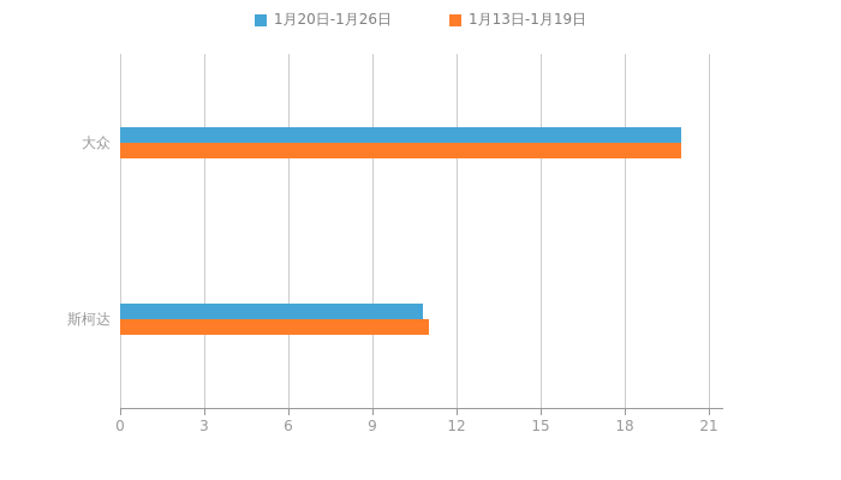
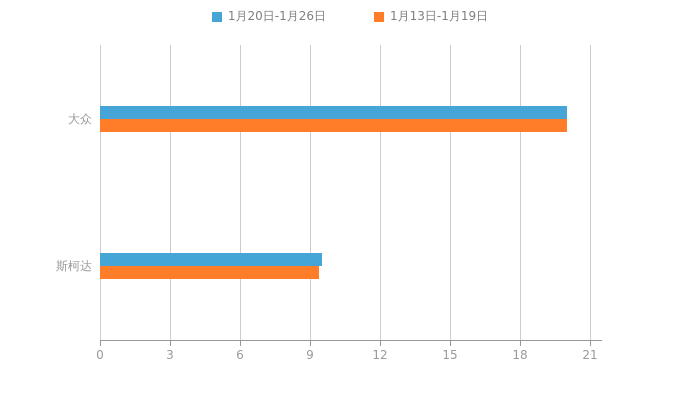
1月20日-1月26日/斯柯达: 10.8 -> 9.5
1月13日-1月19日/斯柯达: 11.0 -> 9.4
